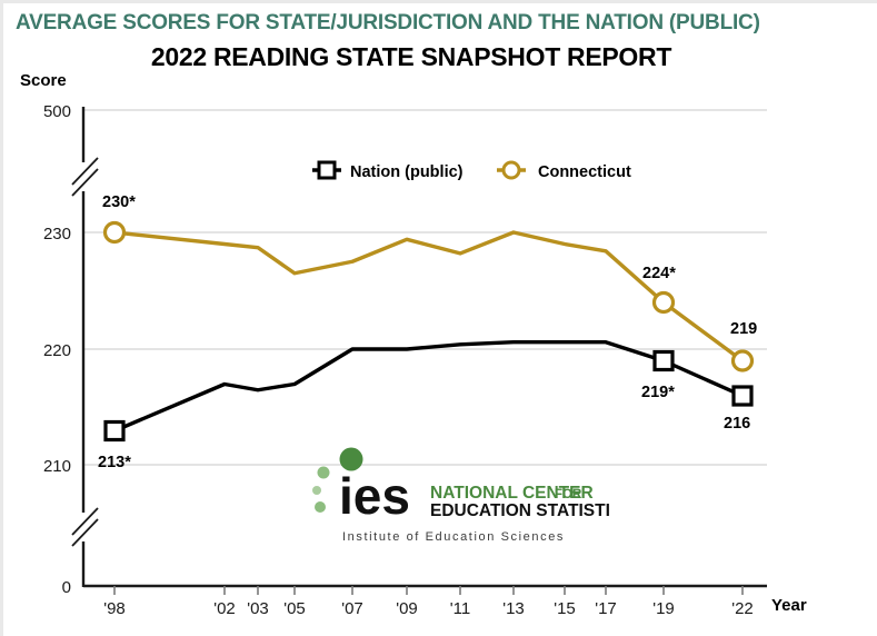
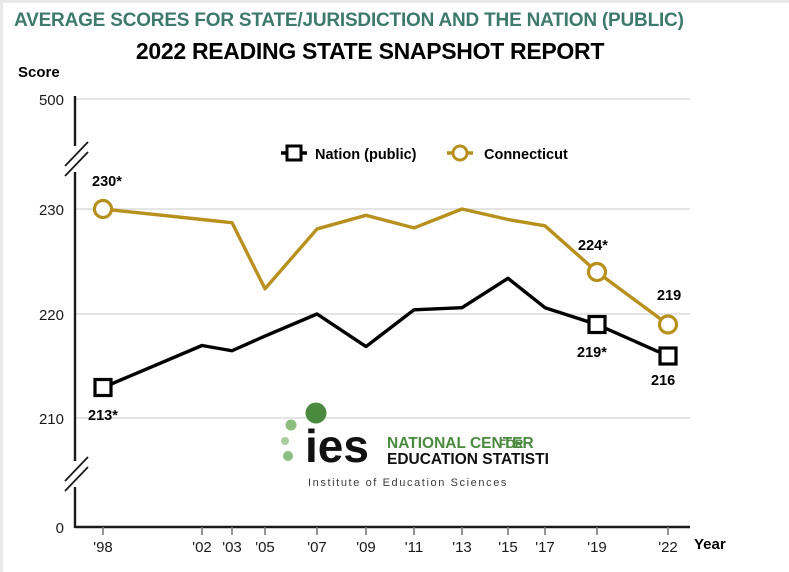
Nation (public)/'05: 217.0 -> 217.9
Connecticut/'05: 226.5 -> 222.4
Connecticut/'07: 227.5 -> 228.1
Nation (public)/'09: 220.0 -> 216.9
Nation (public)/'15: 220.6 -> 223.4
